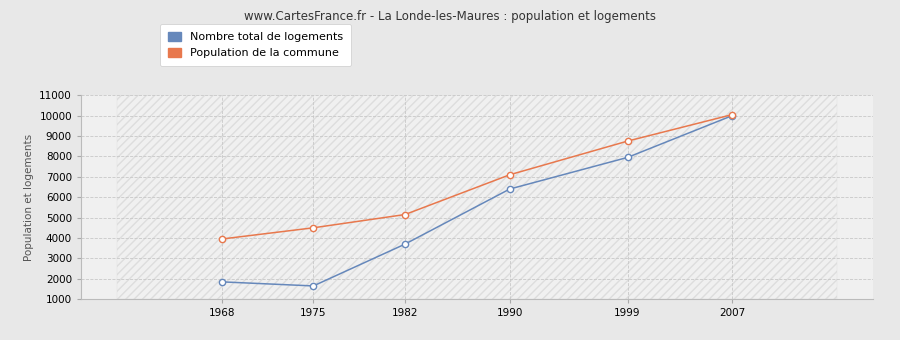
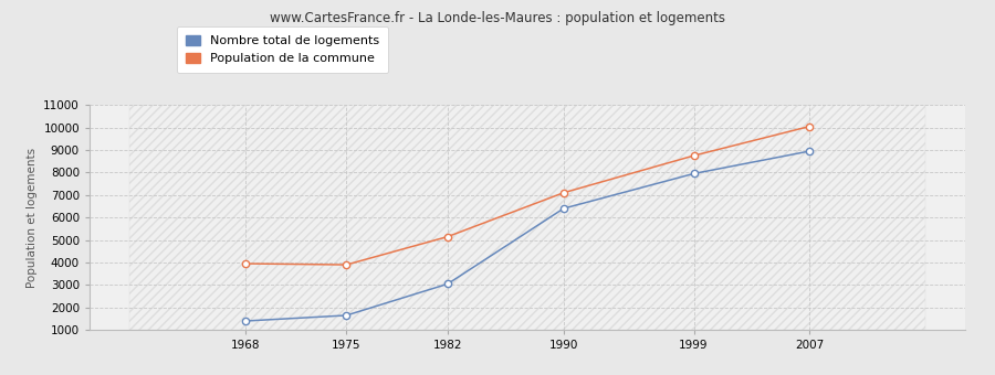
Nombre total de logements/1968: 1850 -> 1400
Population de la commune/1975: 4500 -> 3900
Nombre total de logements/1982: 3700 -> 3050
Nombre total de logements/2007: 10000 -> 8950
